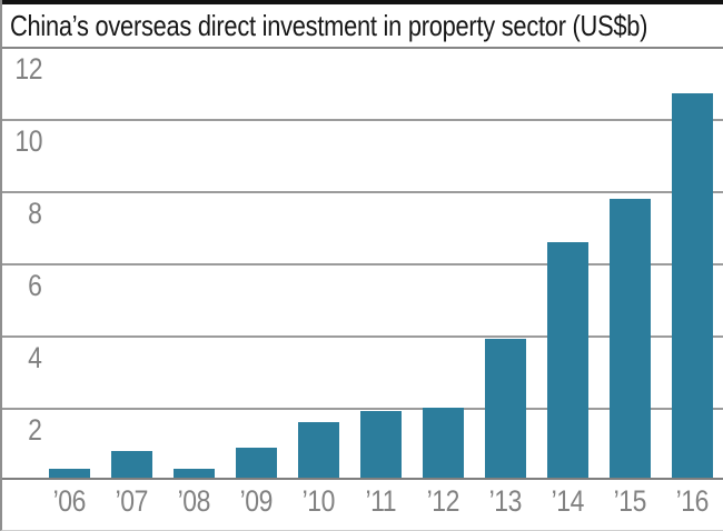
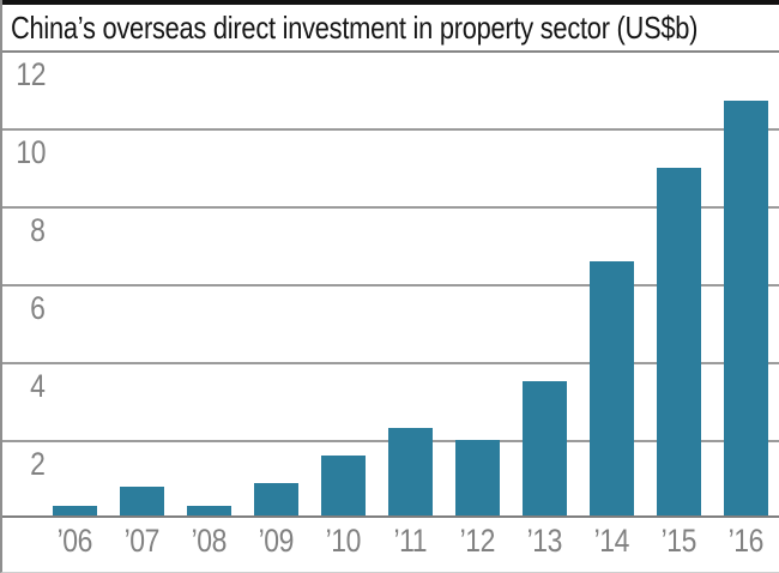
’11: 1.9 -> 2.3
’13: 3.9 -> 3.5
’15: 7.8 -> 9.0
